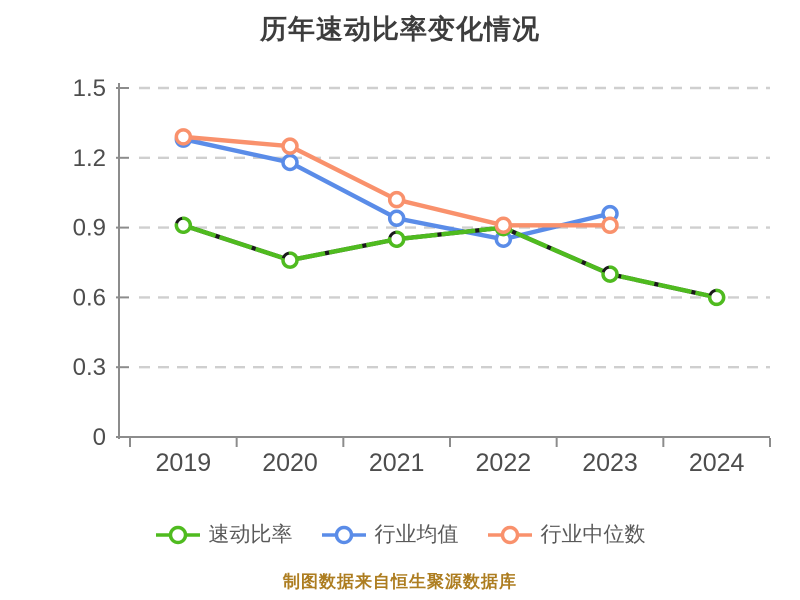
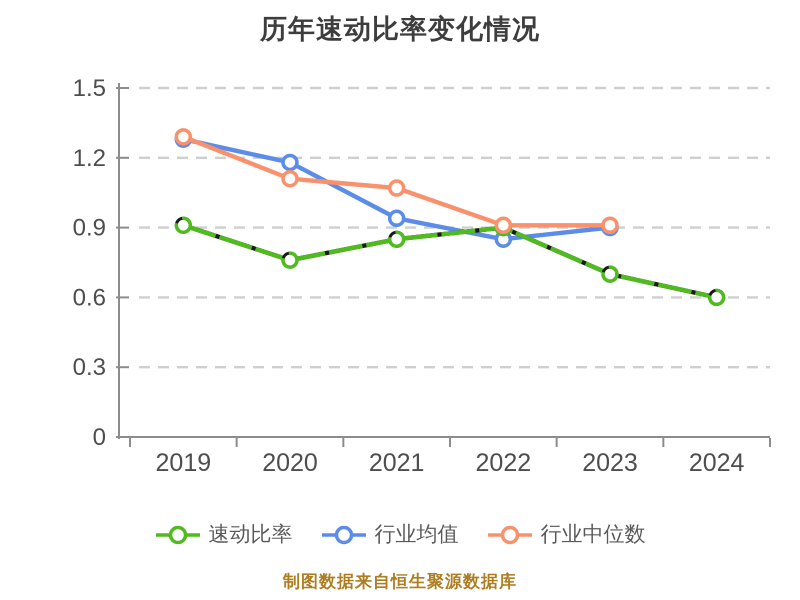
行业中位数/2020: 1.25 -> 1.11
行业中位数/2021: 1.02 -> 1.07
行业均值/2023: 0.96 -> 0.90
